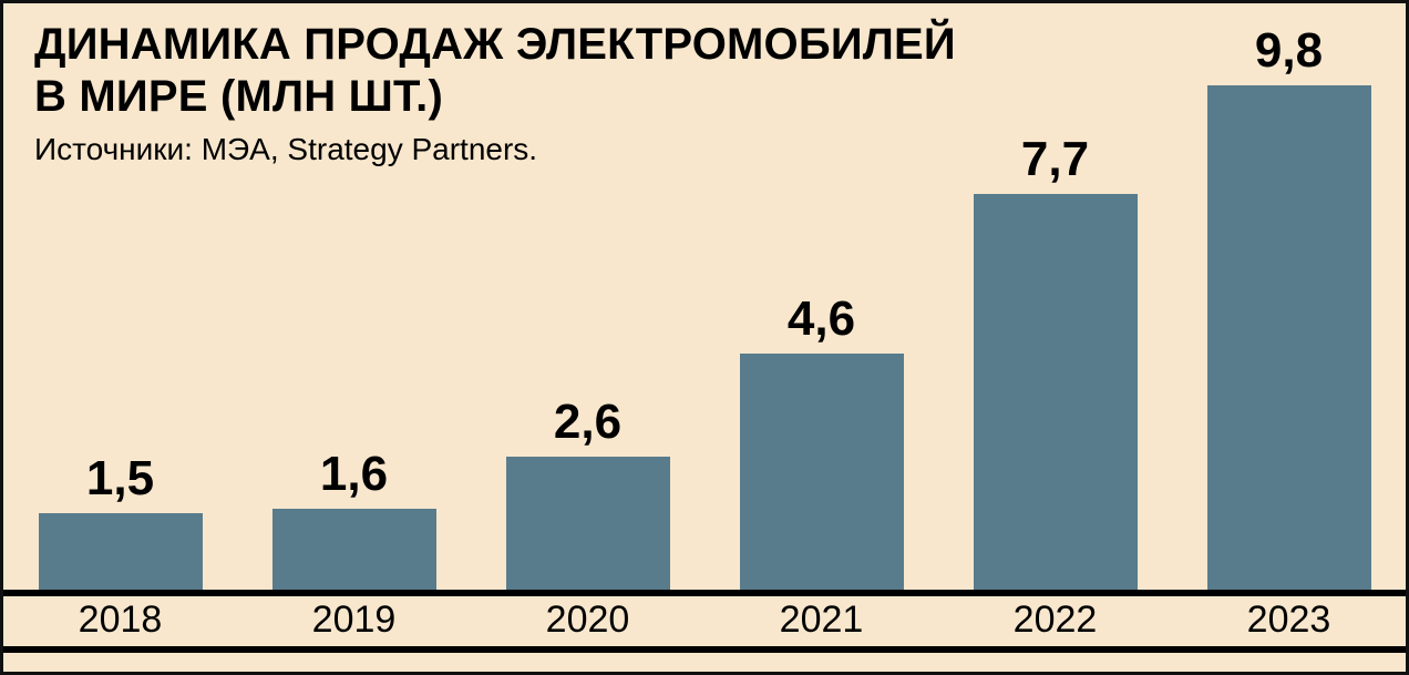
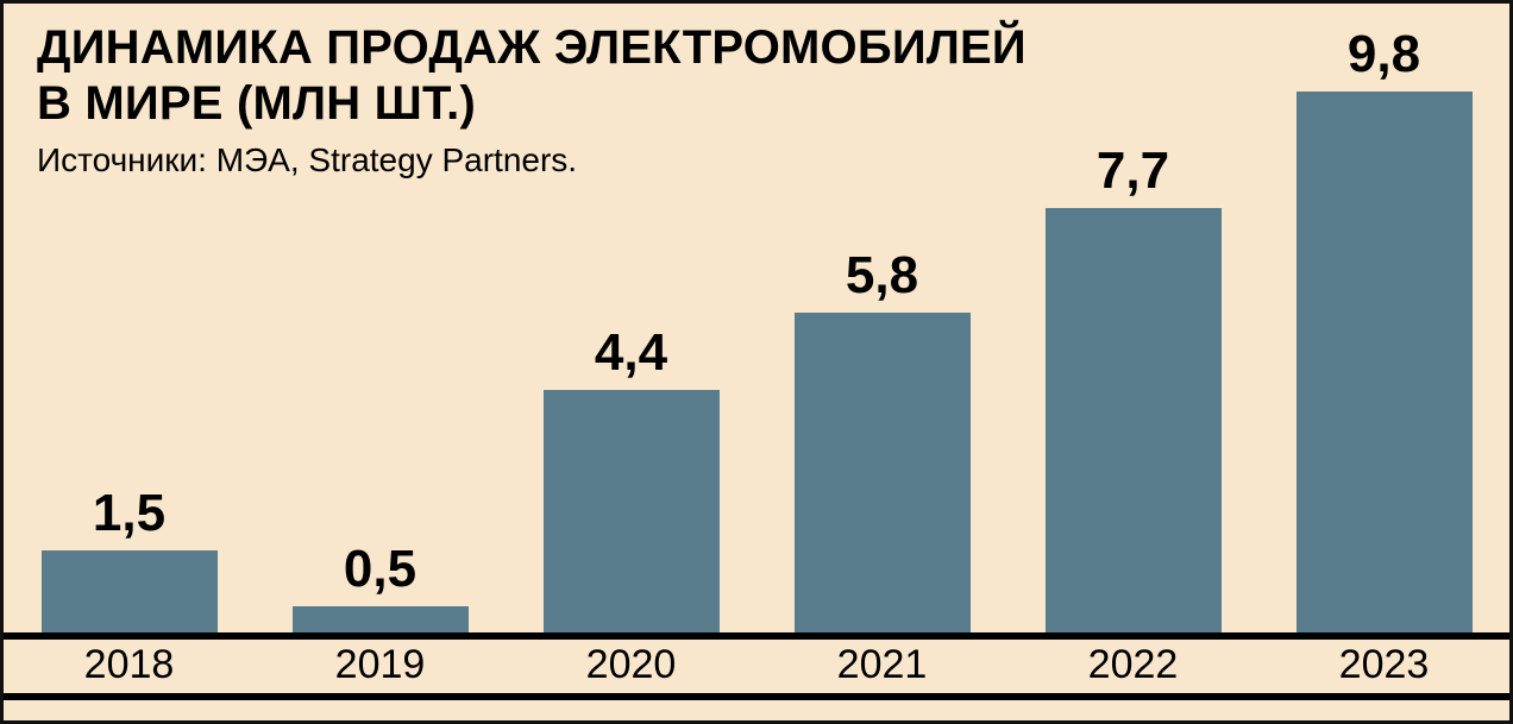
2019: 1,6 -> 0,5
2020: 2,6 -> 4,4
2021: 4,6 -> 5,8
